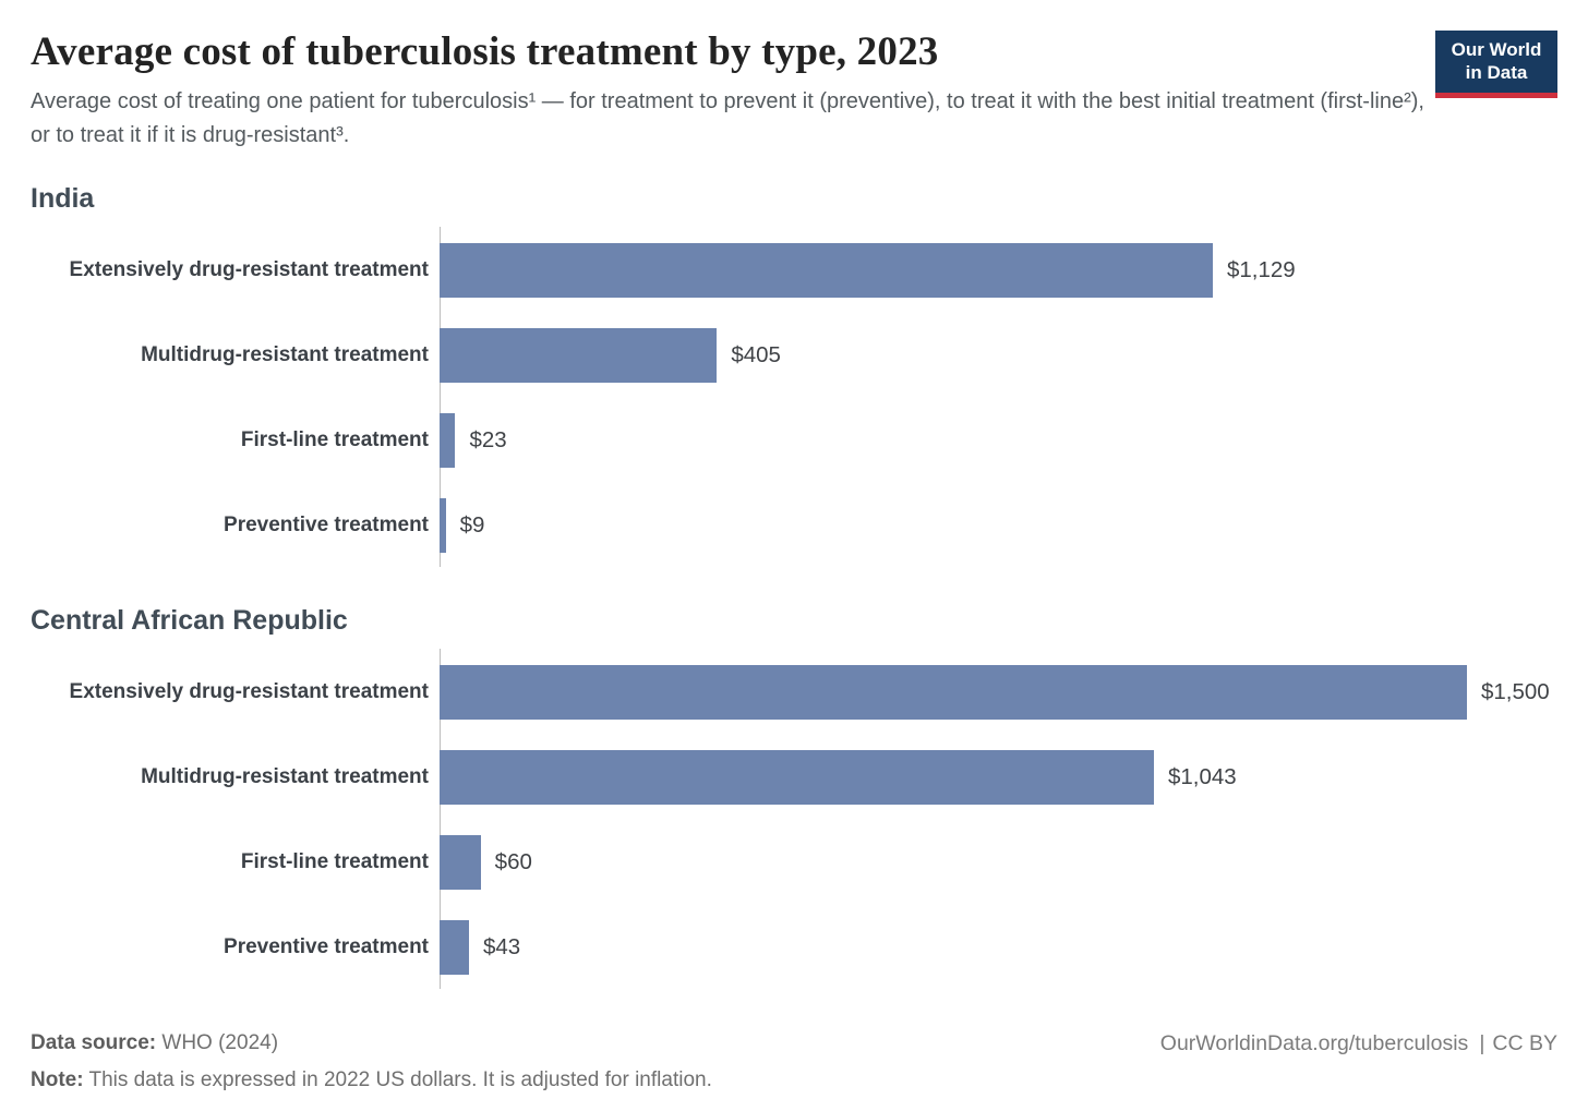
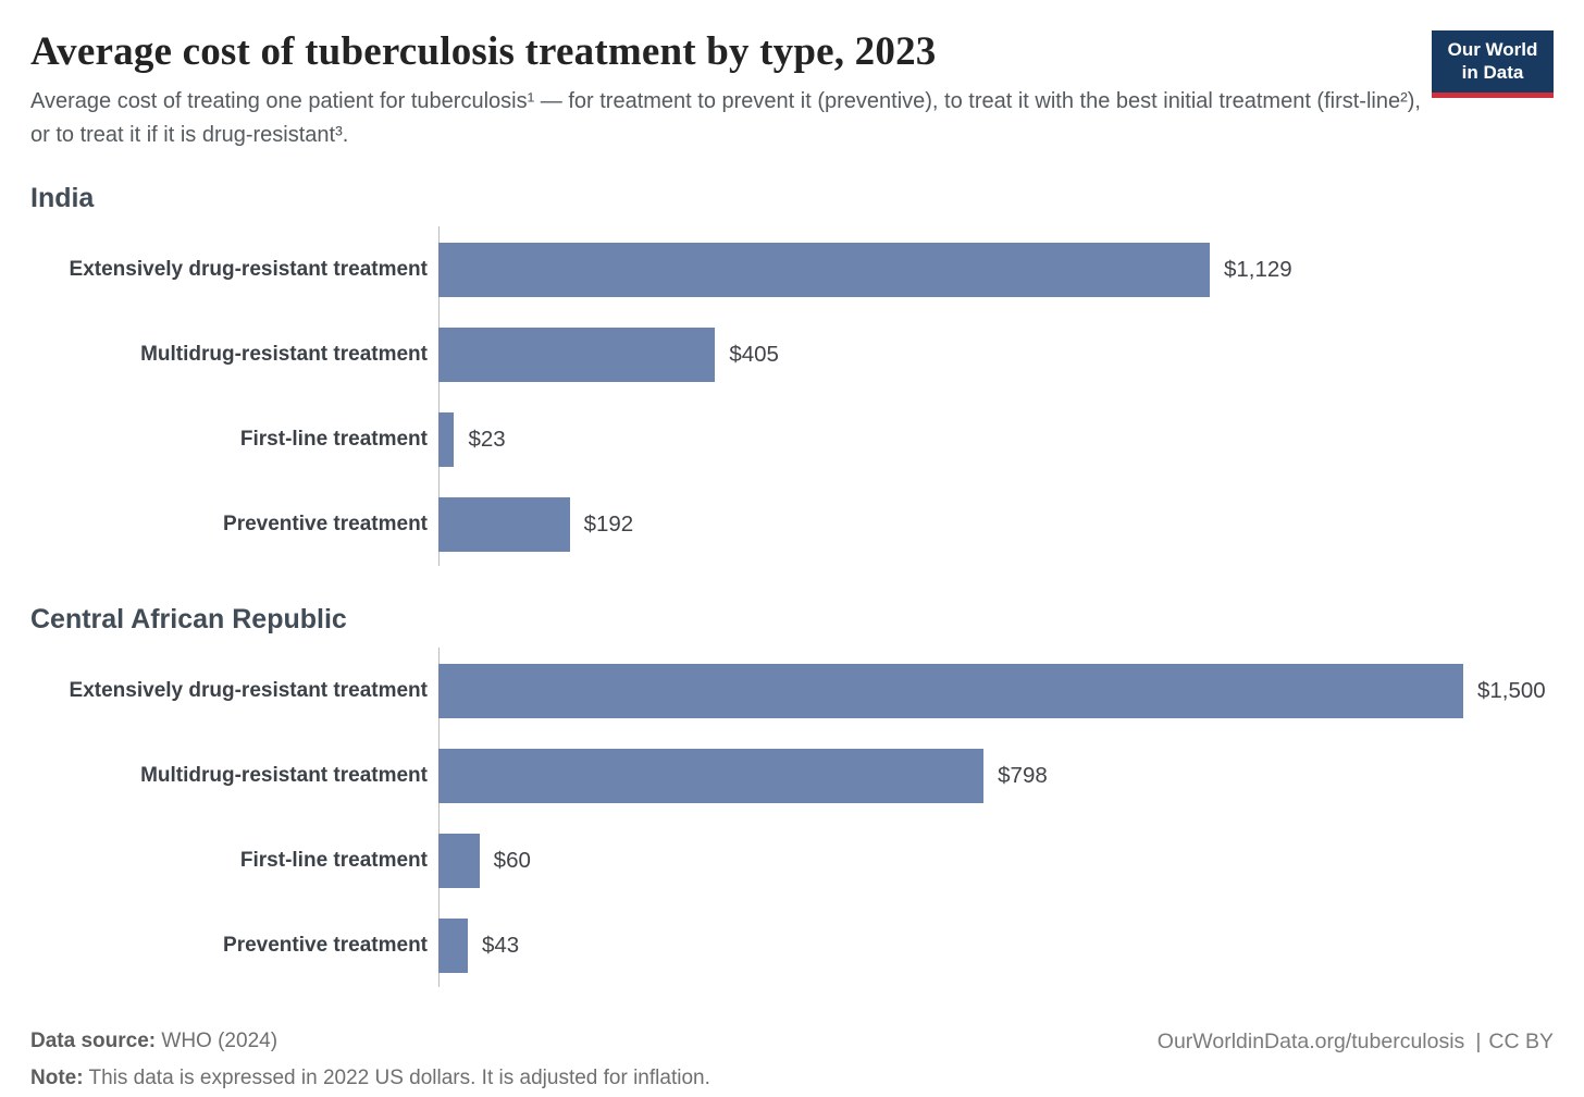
Central African Republic/Multidrug-resistant treatment: $1,043 -> $798
India/Preventive treatment: $9 -> $192
